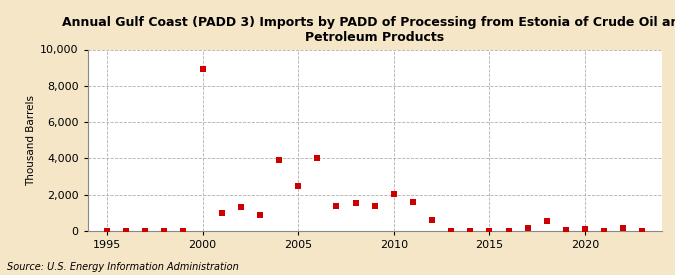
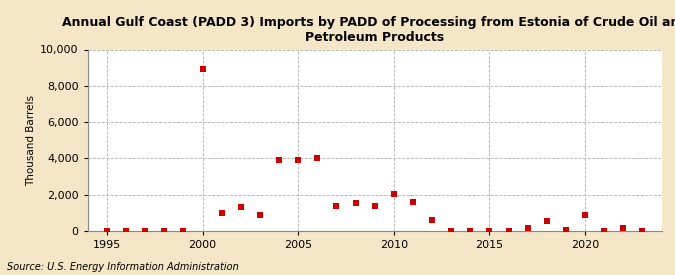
2005: 2,500 -> 3,900
2020: 100 -> 900
